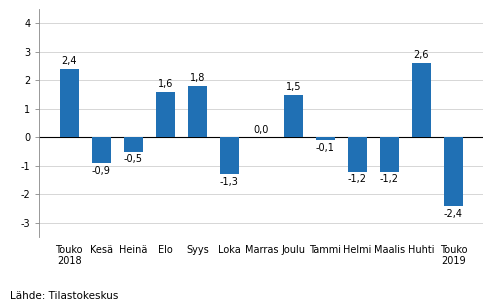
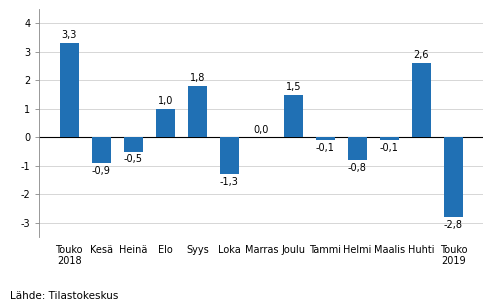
Touko 2018: 2,4 -> 3,3
Elo: 1,6 -> 1,0
Helmi: -1,2 -> -0,8
Maalis: -1,2 -> -0,1
Touko 2019: -2,4 -> -2,8
